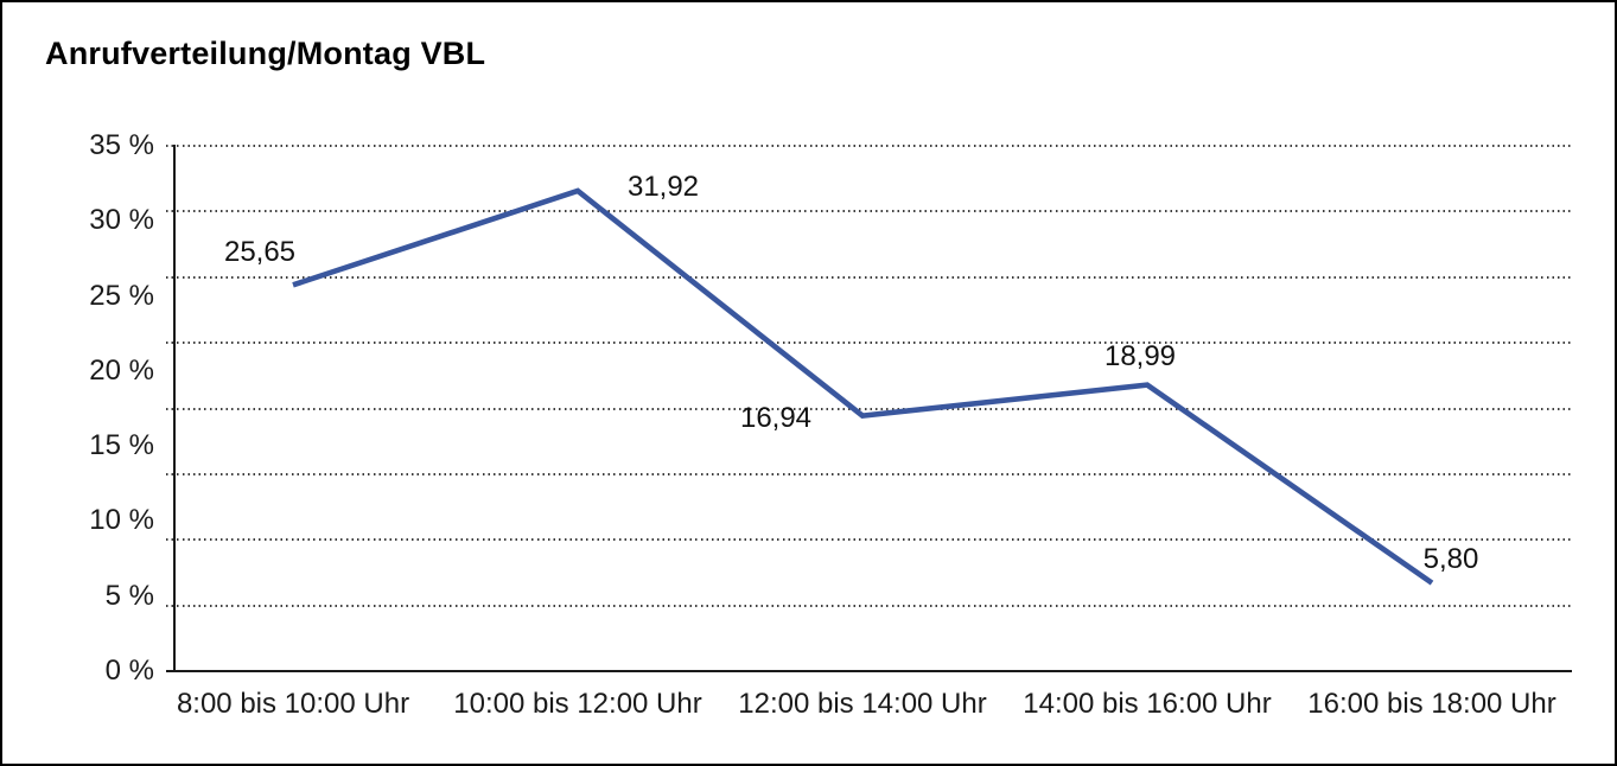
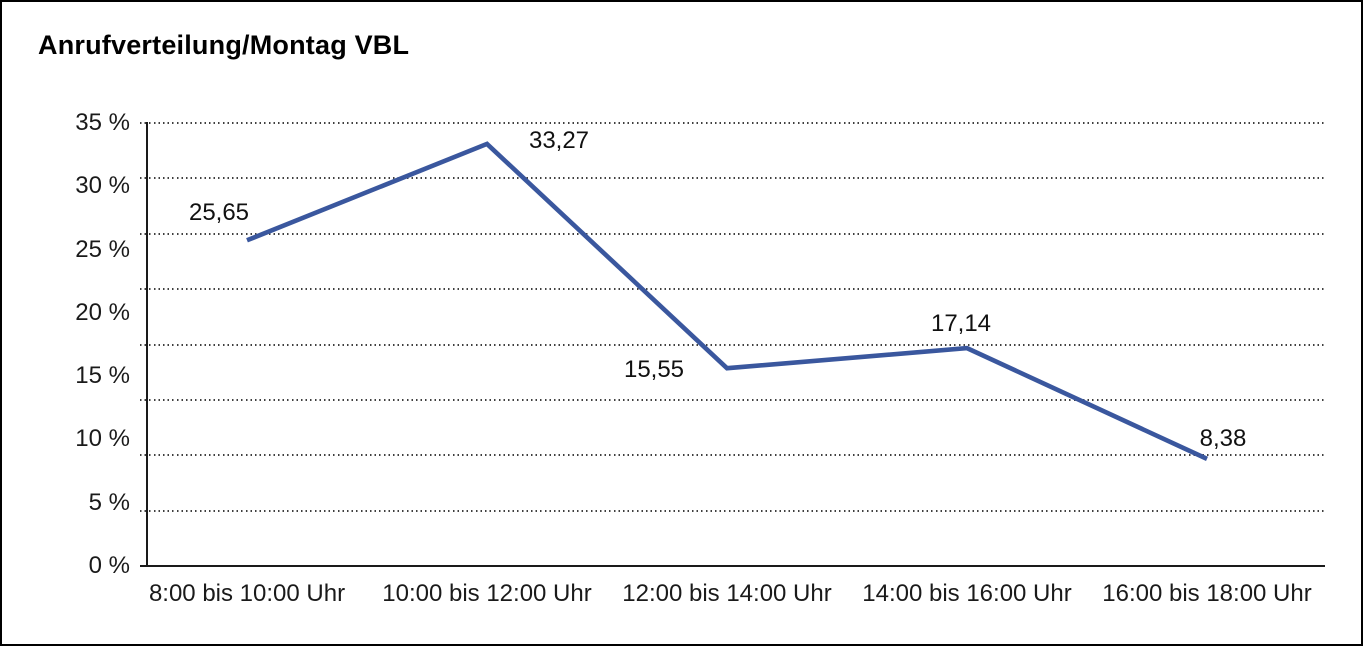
10:00 bis 12:00 Uhr: 31,92 -> 33,27
12:00 bis 14:00 Uhr: 16,94 -> 15,55
14:00 bis 16:00 Uhr: 18,99 -> 17,14
16:00 bis 18:00 Uhr: 5,80 -> 8,38
